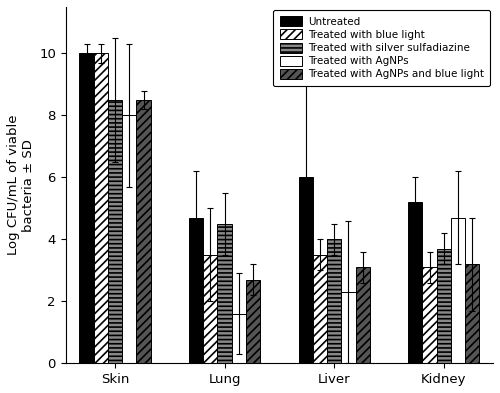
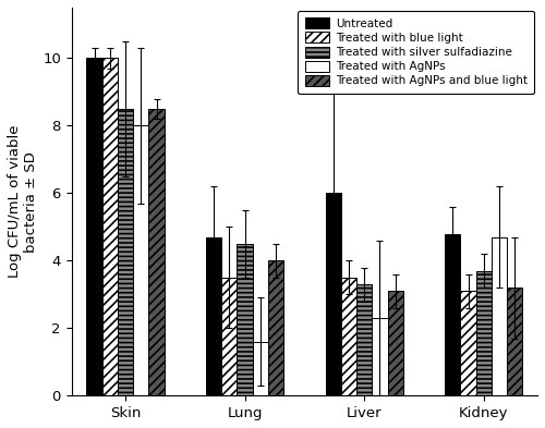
Treated with AgNPs and blue light/Lung: 2.7 -> 4.0
Treated with silver sulfadiazine/Liver: 4.0 -> 3.3
Untreated/Kidney: 5.2 -> 4.8
